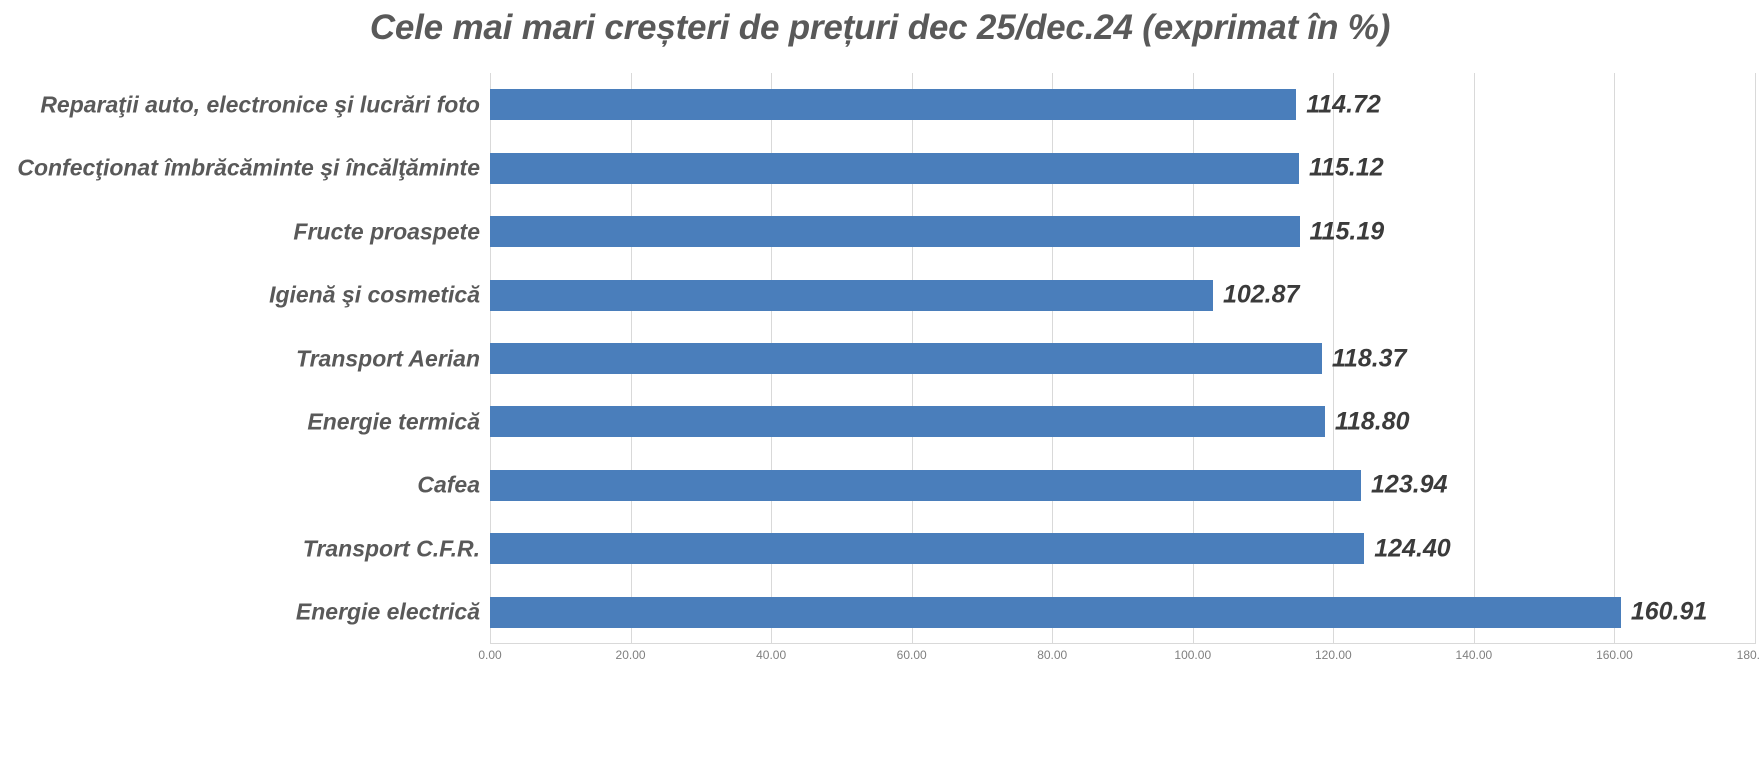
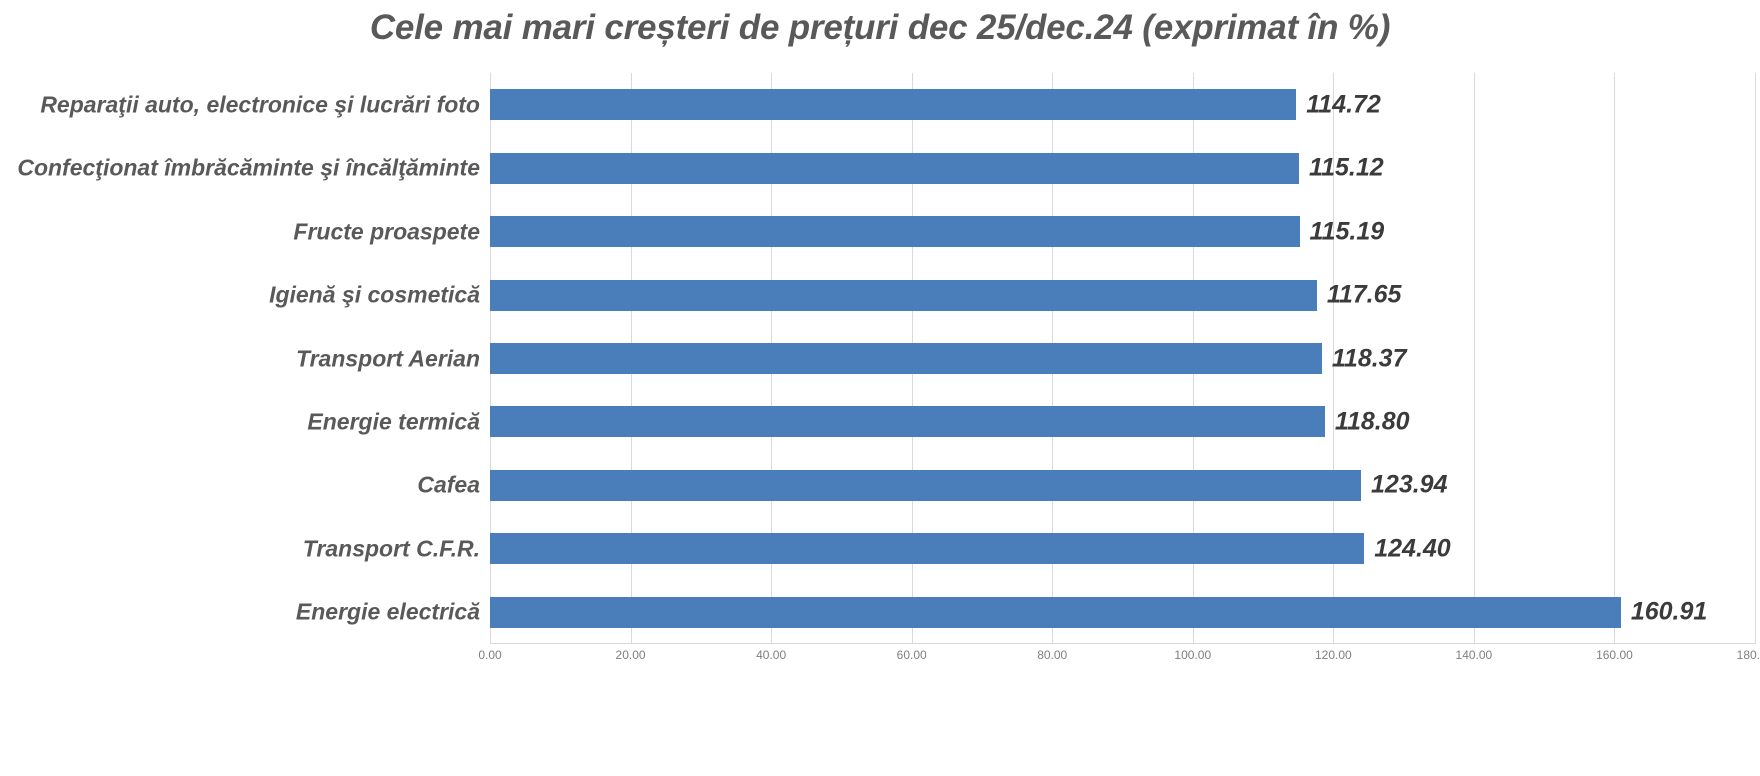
Igienă şi cosmetică: 102.87 -> 117.65
